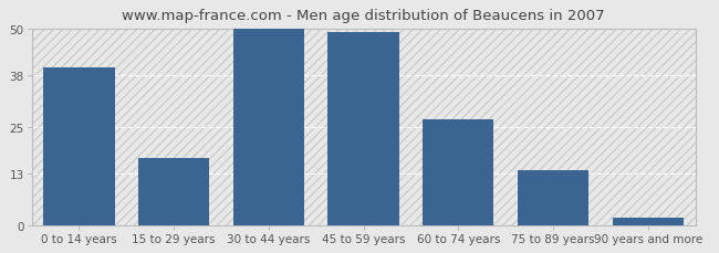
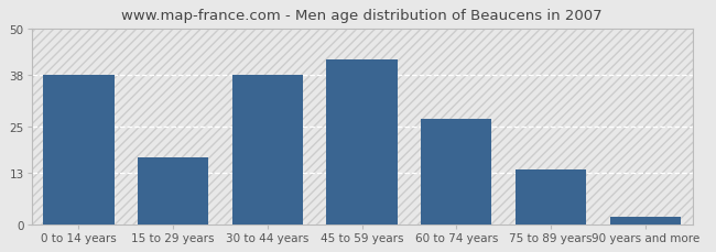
0 to 14 years: 40 -> 38
30 to 44 years: 50 -> 38
45 to 59 years: 49 -> 42
